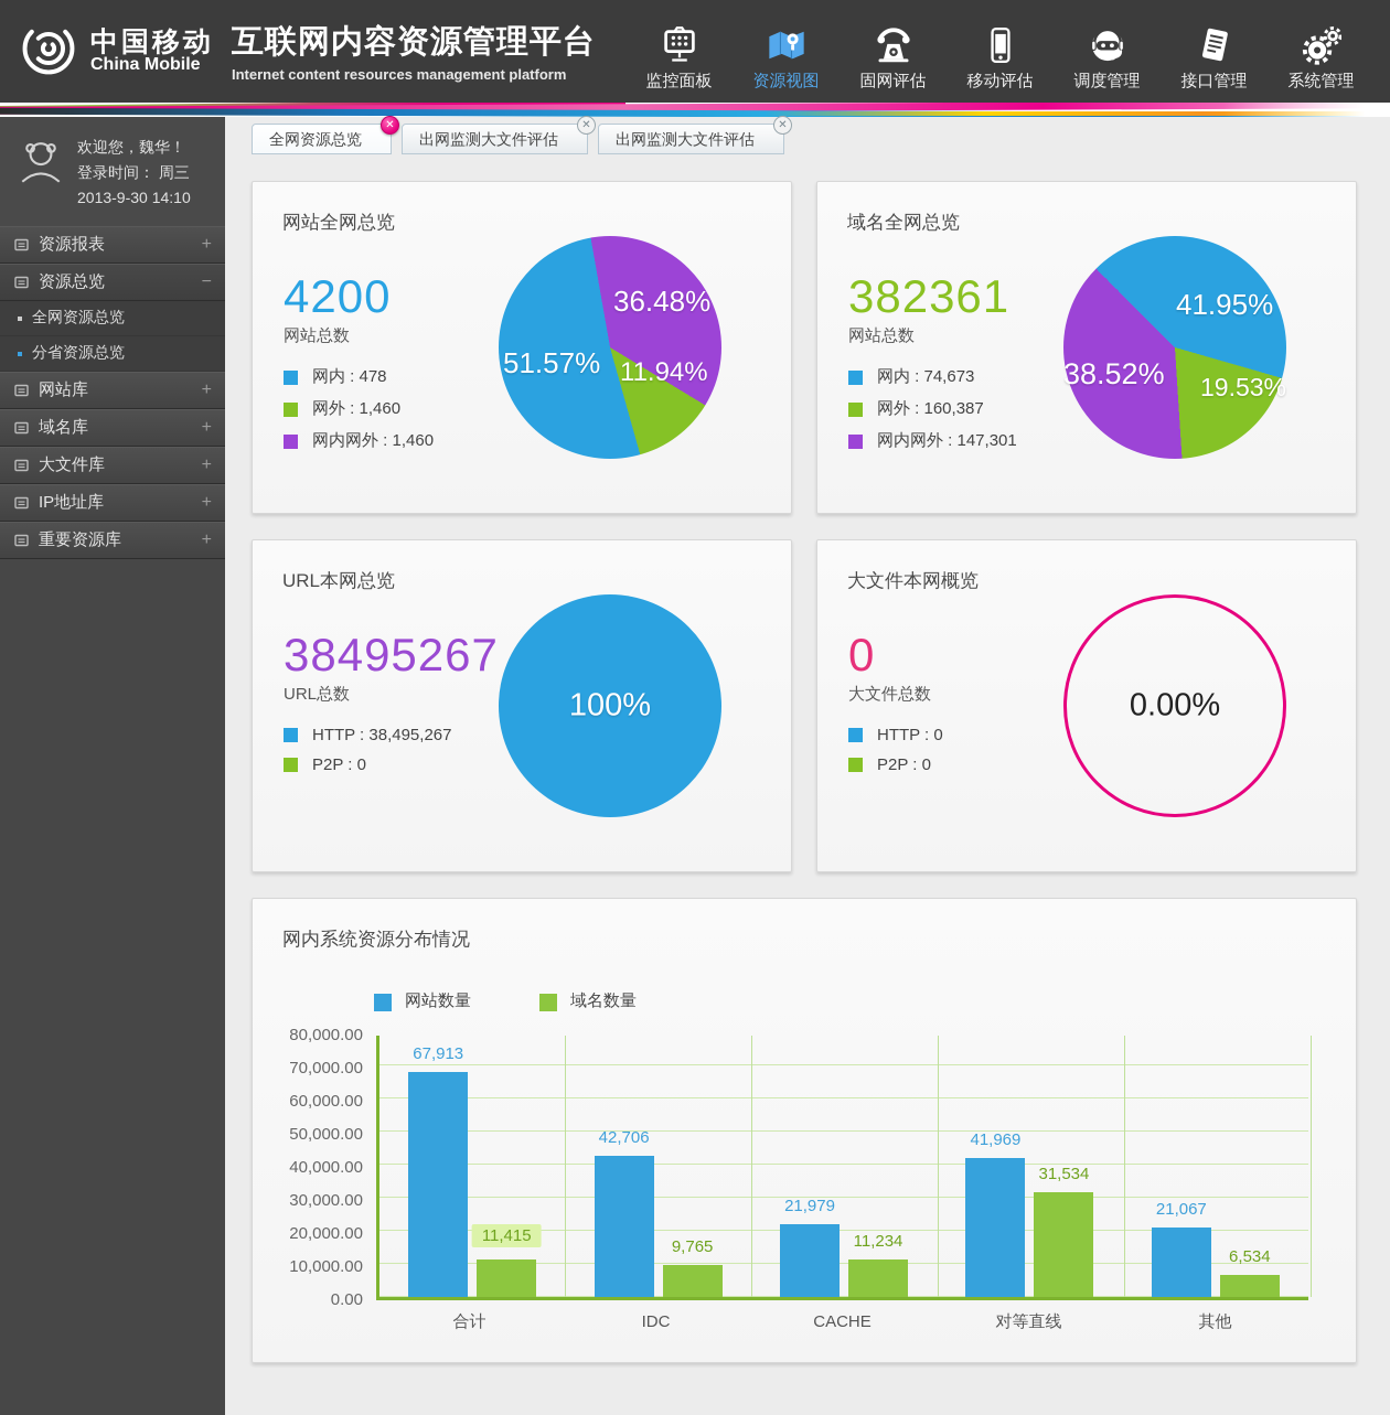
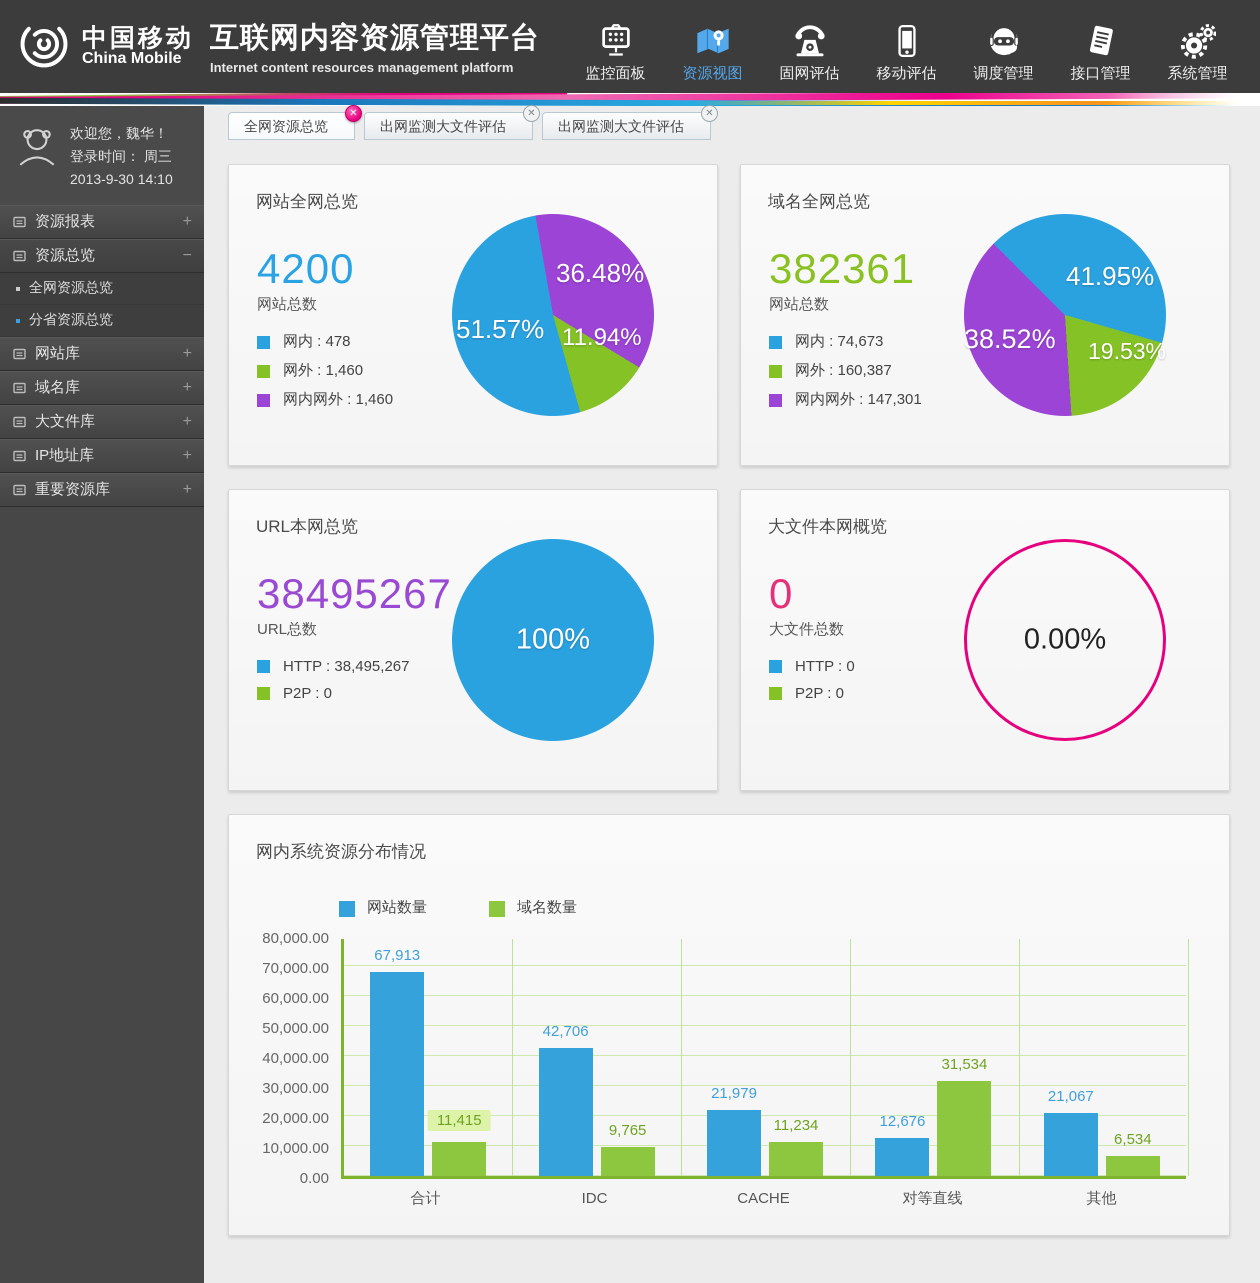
网内系统资源分布情况/网站数量/对等直线: 41,969 -> 12,676
